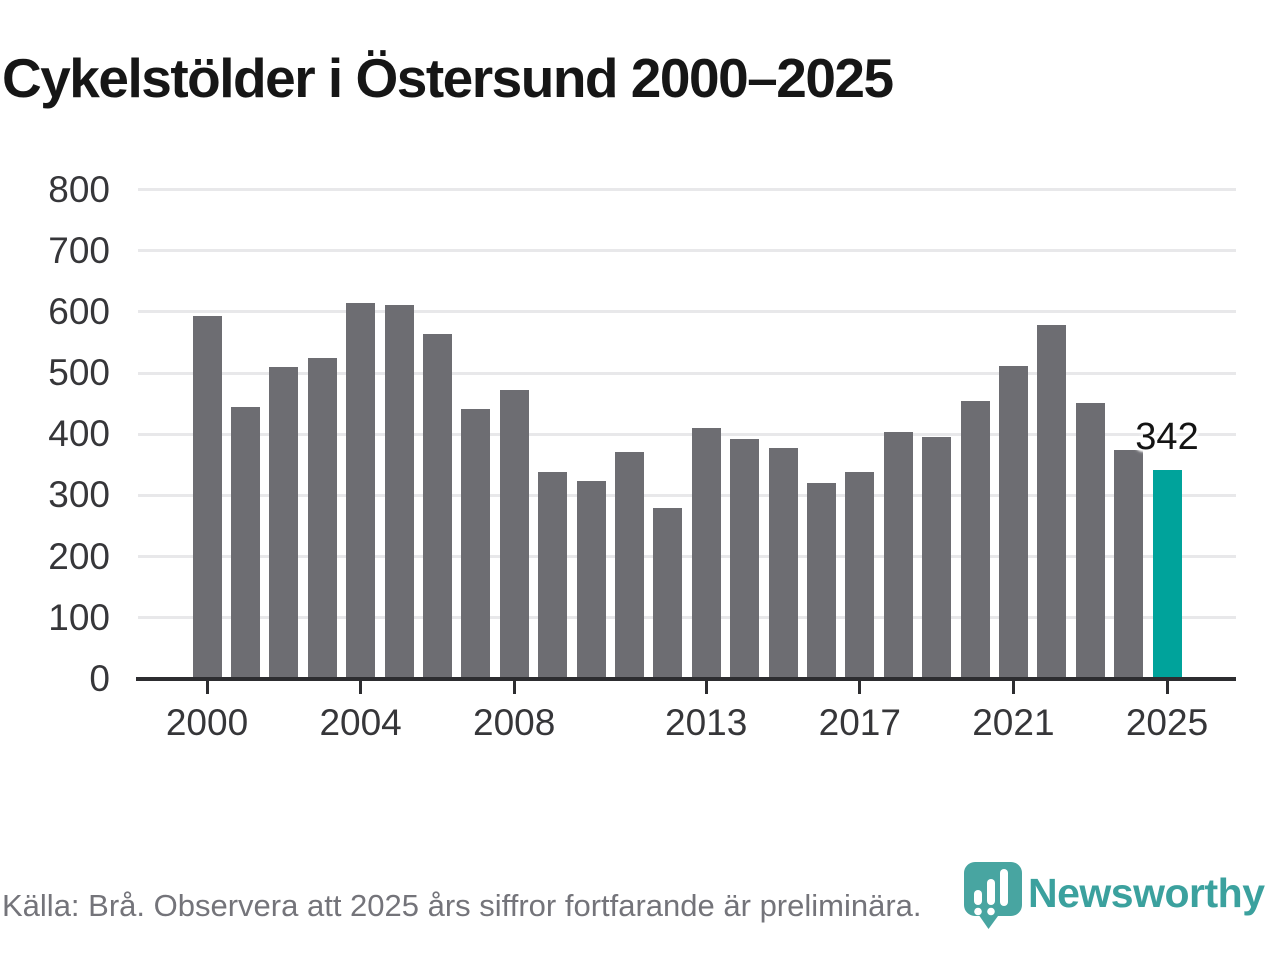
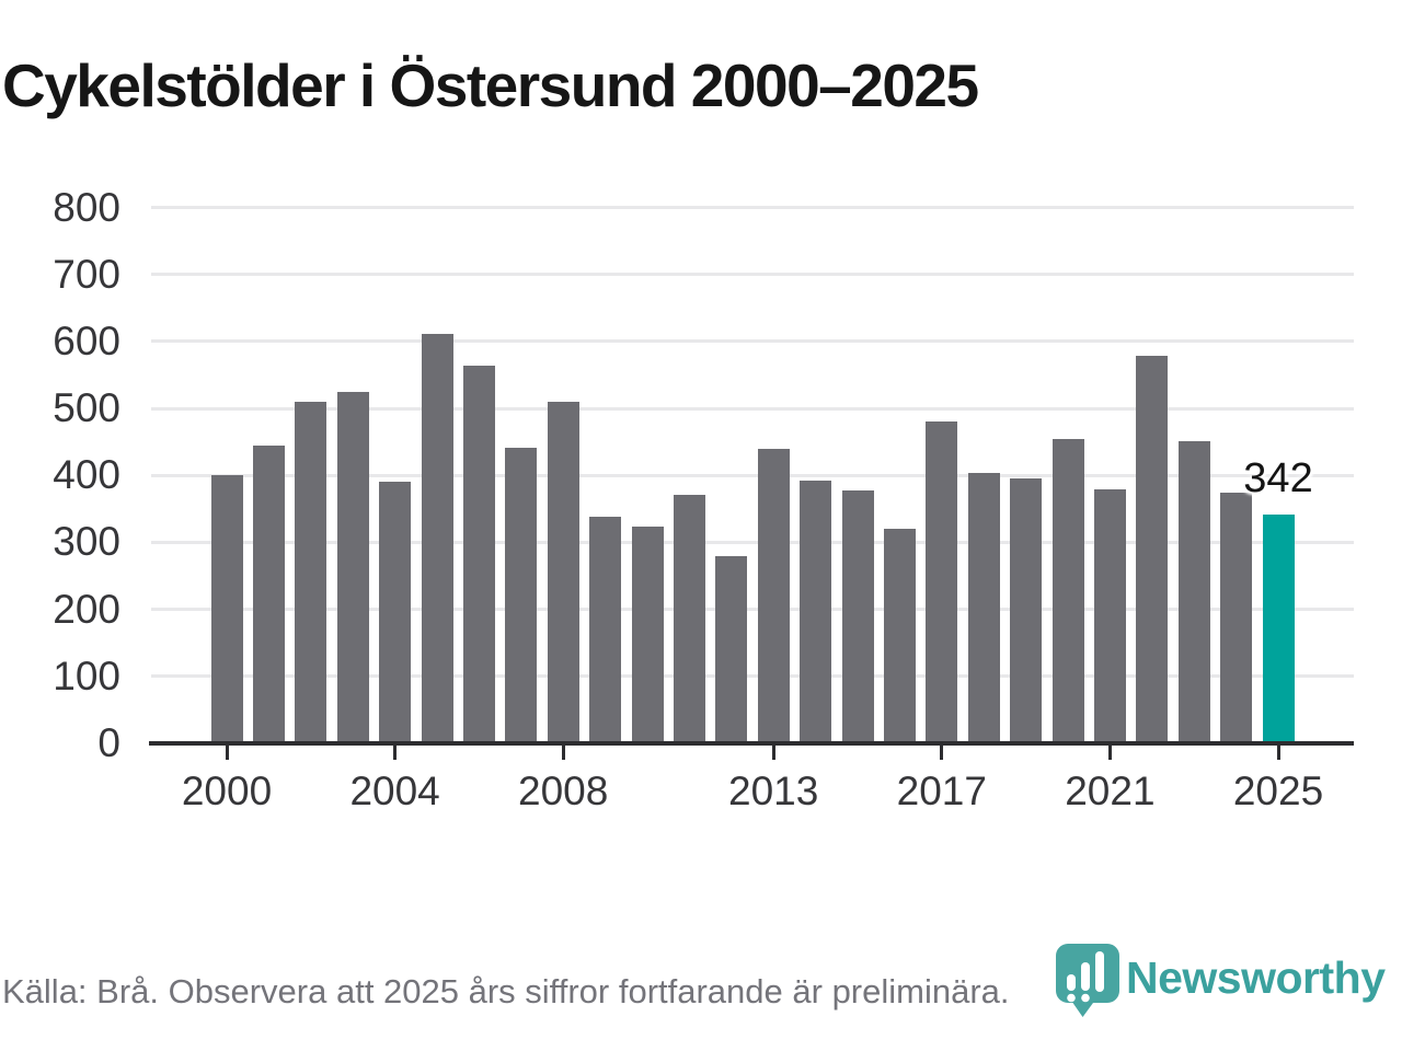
2000: 590 -> 400
2004: 610 -> 390
2008: 470 -> 510
2013: 410 -> 440
2017: 340 -> 480
2021: 510 -> 380
